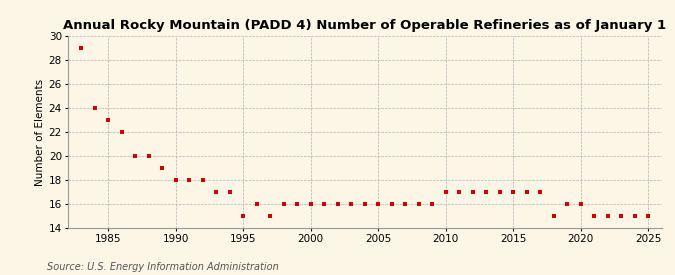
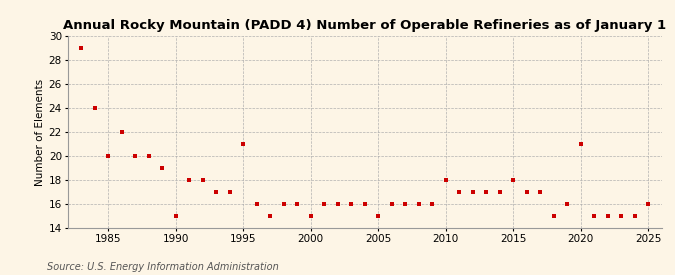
1985: 23 -> 20
1990: 18 -> 15
1995: 15 -> 21
2000: 16 -> 15
2005: 16 -> 15
2010: 17 -> 18
2015: 17 -> 18
2020: 16 -> 21
2025: 15 -> 16
